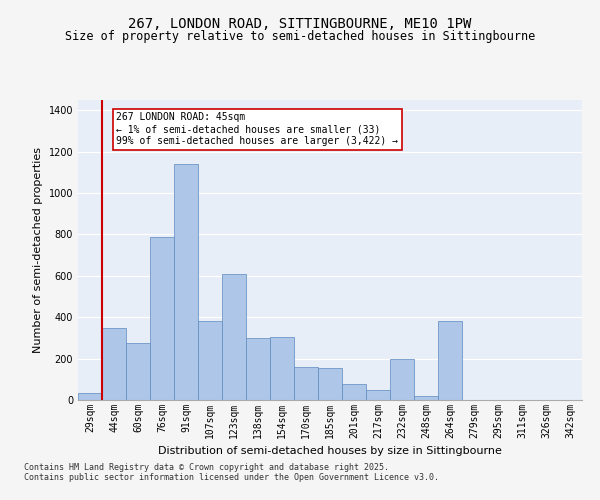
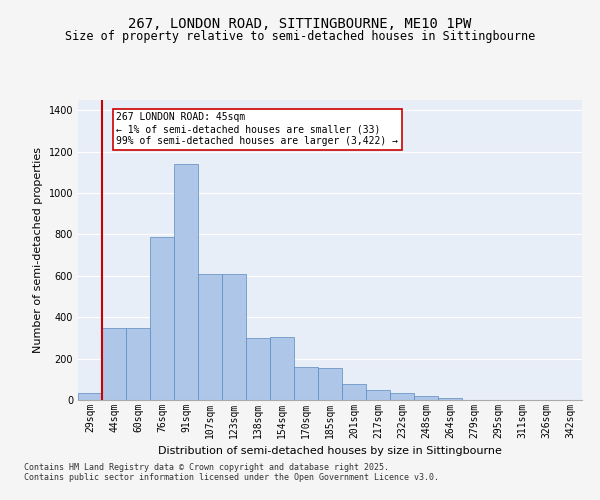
60sqm: 275 -> 350
107sqm: 380 -> 610
232sqm: 200 -> 35
264sqm: 380 -> 8
